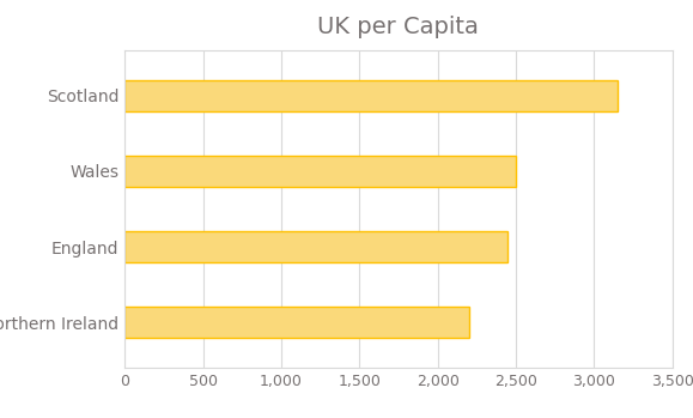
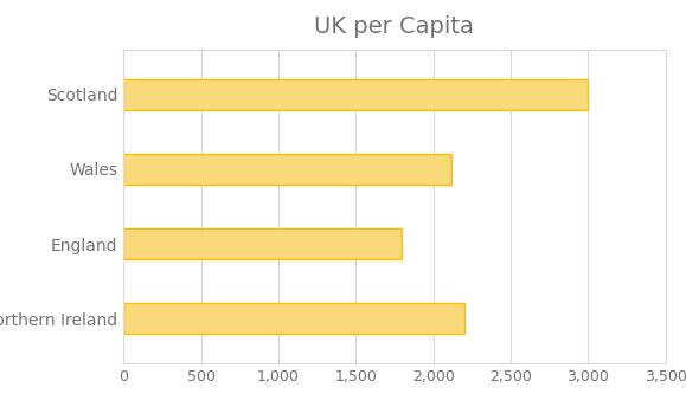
Scotland: 3,150 -> 3,000
Wales: 2,500 -> 2,120
England: 2,450 -> 1,800
